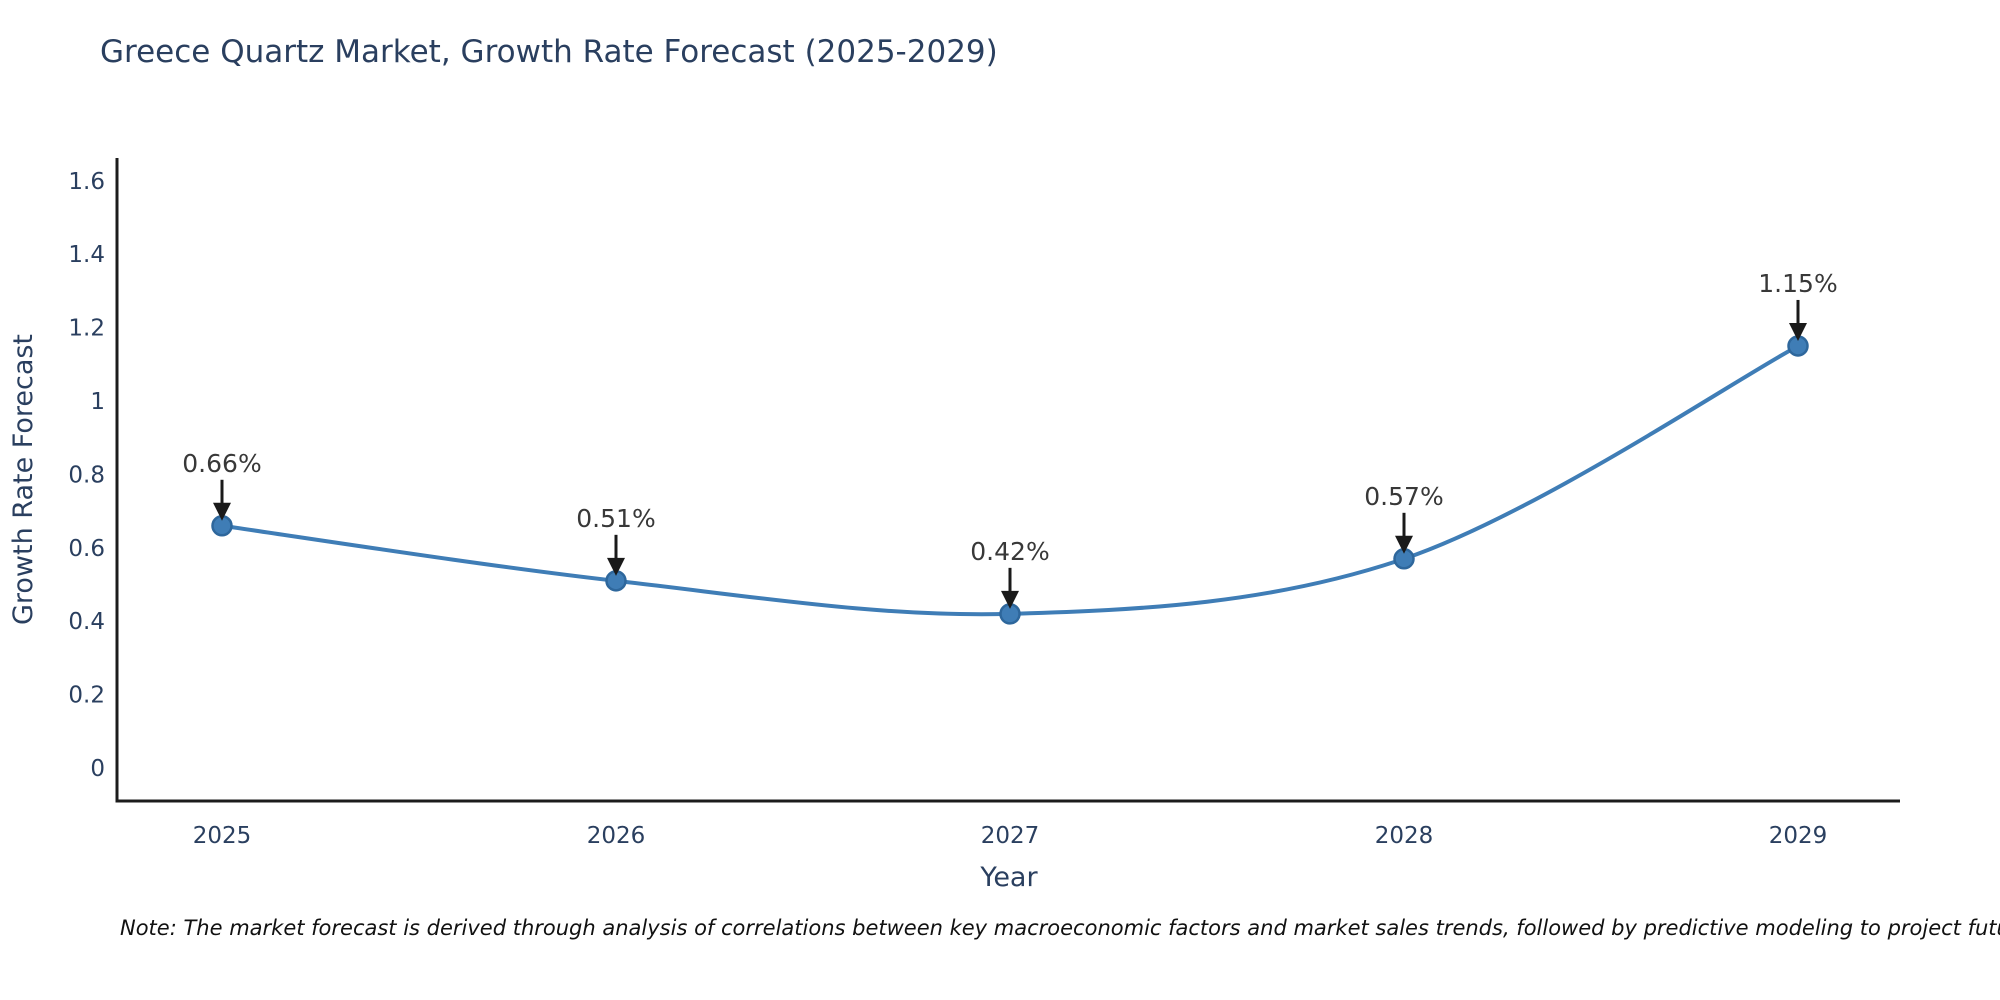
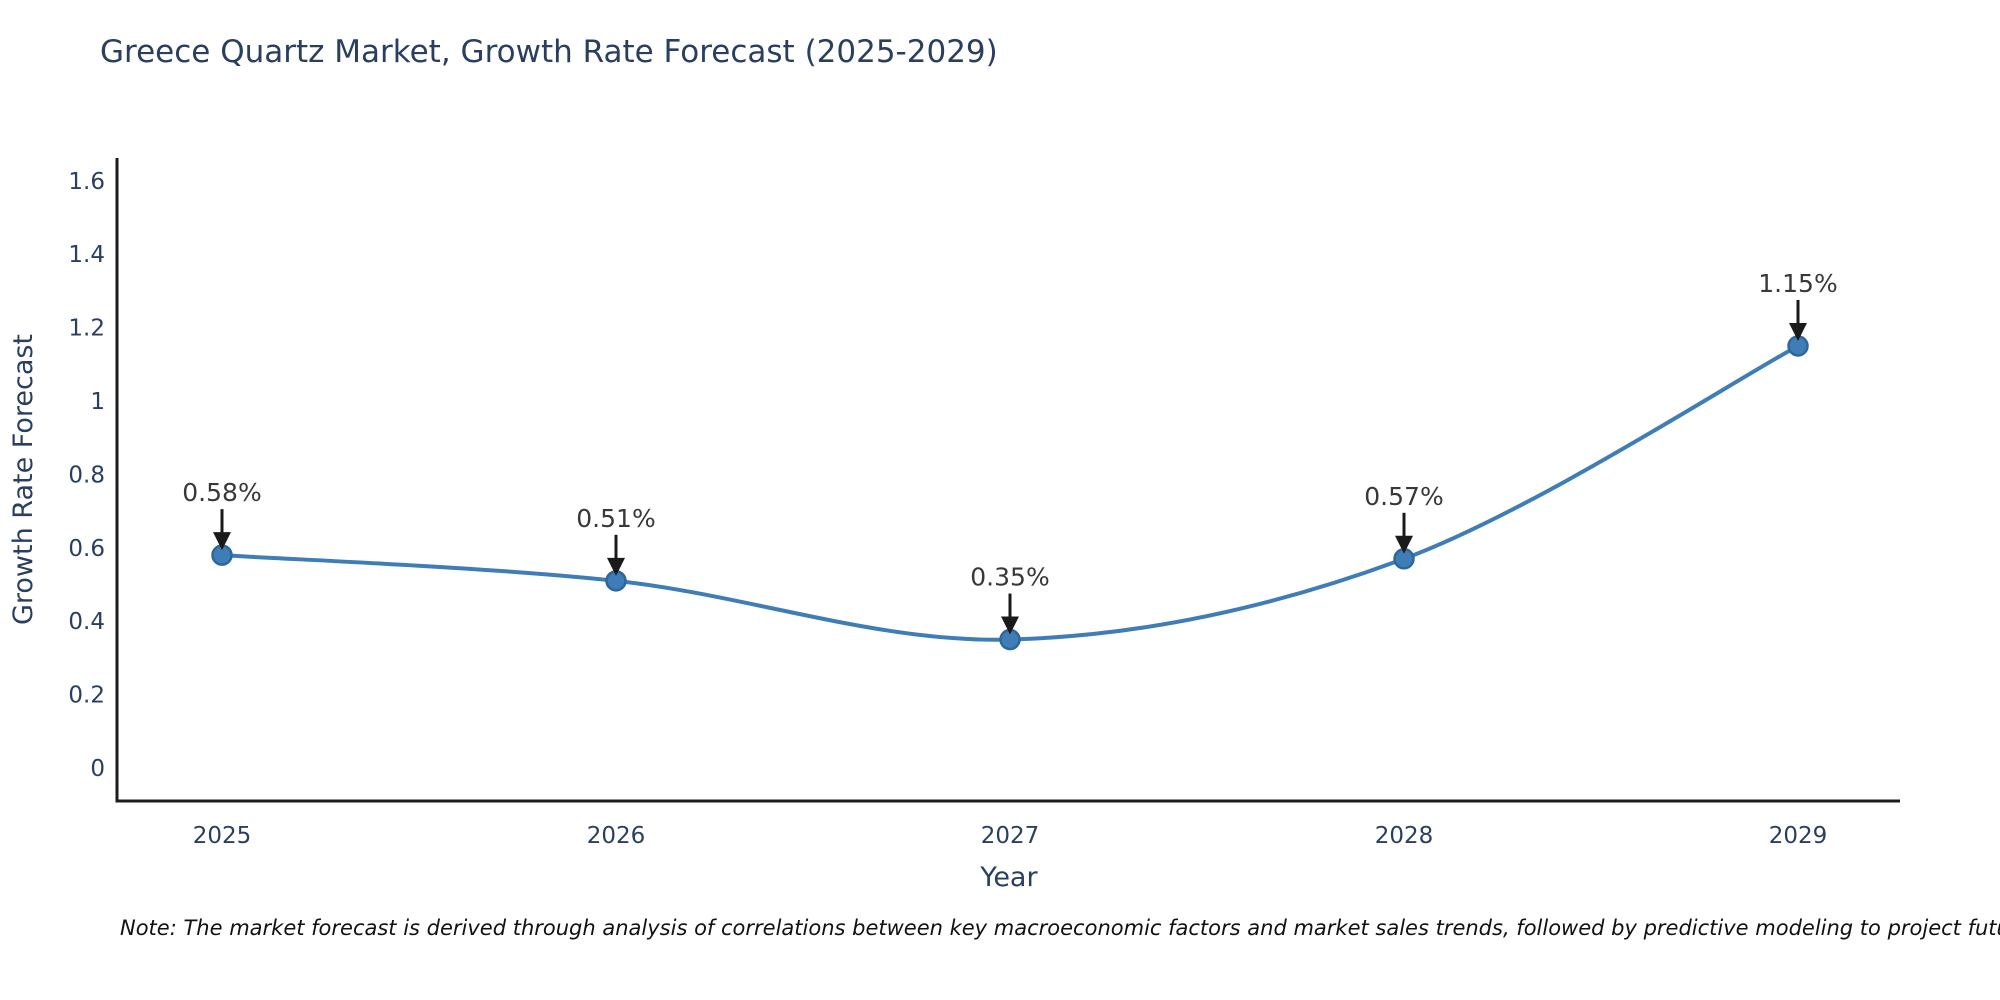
2025: 0.66% -> 0.58%
2027: 0.42% -> 0.35%
